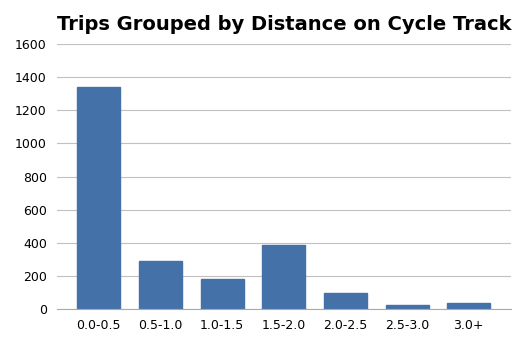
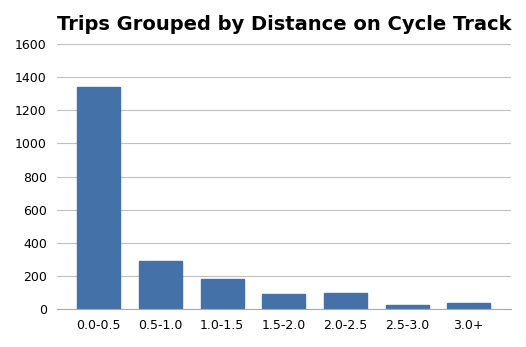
1.5-2.0: 390 -> 100
